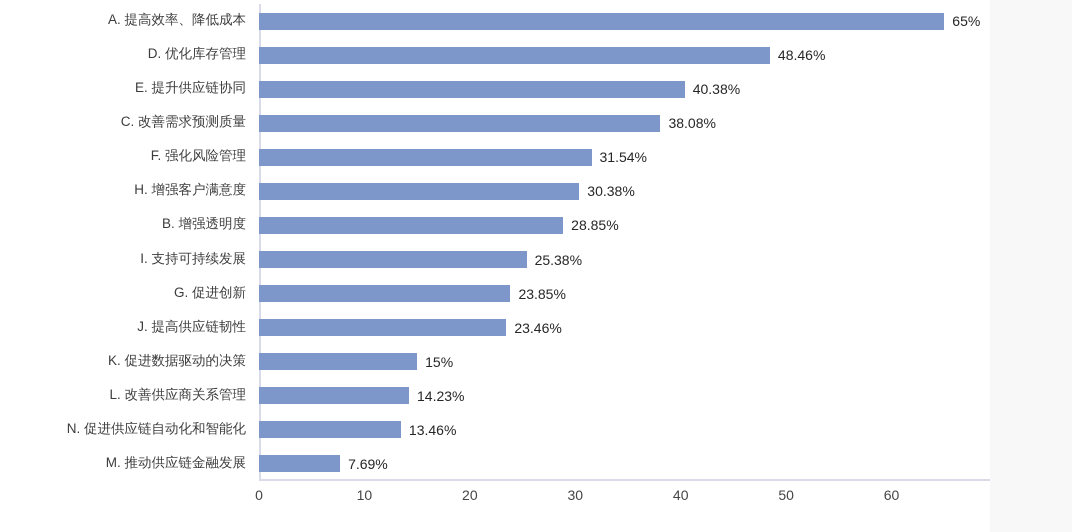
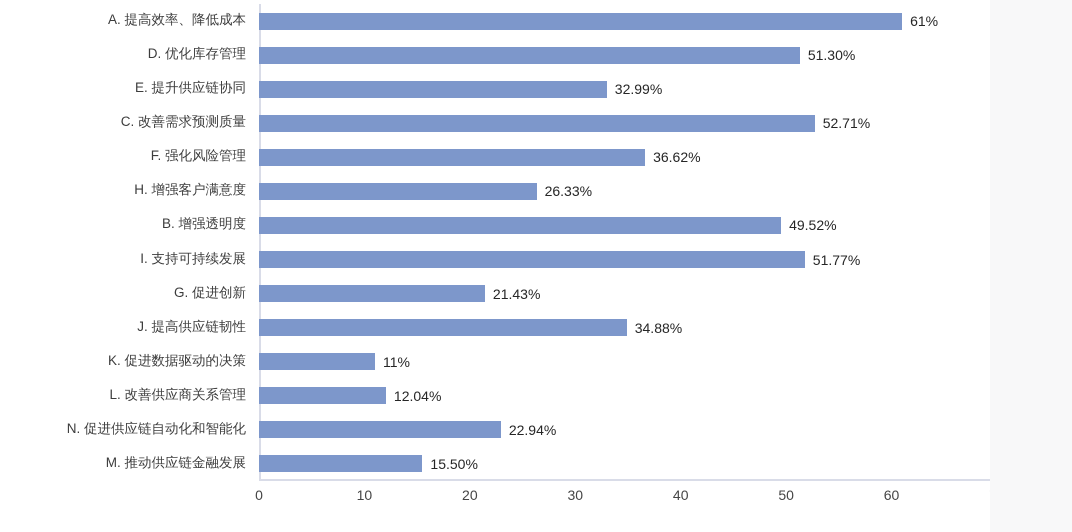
A. 提高效率、降低成本: 65% -> 61%
D. 优化库存管理: 48.46% -> 51.30%
E. 提升供应链协同: 40.38% -> 32.99%
C. 改善需求预测质量: 38.08% -> 52.71%
F. 强化风险管理: 31.54% -> 36.62%
H. 增强客户满意度: 30.38% -> 26.33%
B. 增强透明度: 28.85% -> 49.52%
I. 支持可持续发展: 25.38% -> 51.77%
G. 促进创新: 23.85% -> 21.43%
J. 提高供应链韧性: 23.46% -> 34.88%
K. 促进数据驱动的决策: 15% -> 11%
L. 改善供应商关系管理: 14.23% -> 12.04%
N. 促进供应链自动化和智能化: 13.46% -> 22.94%
M. 推动供应链金融发展: 7.69% -> 15.50%
